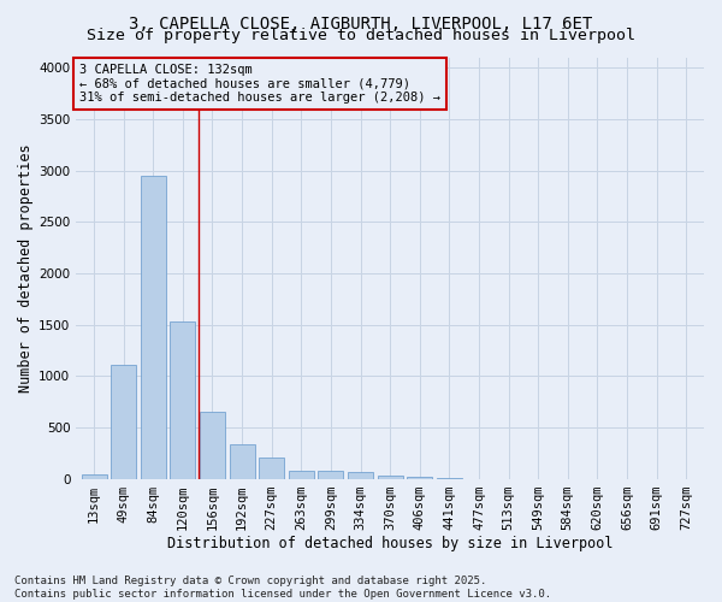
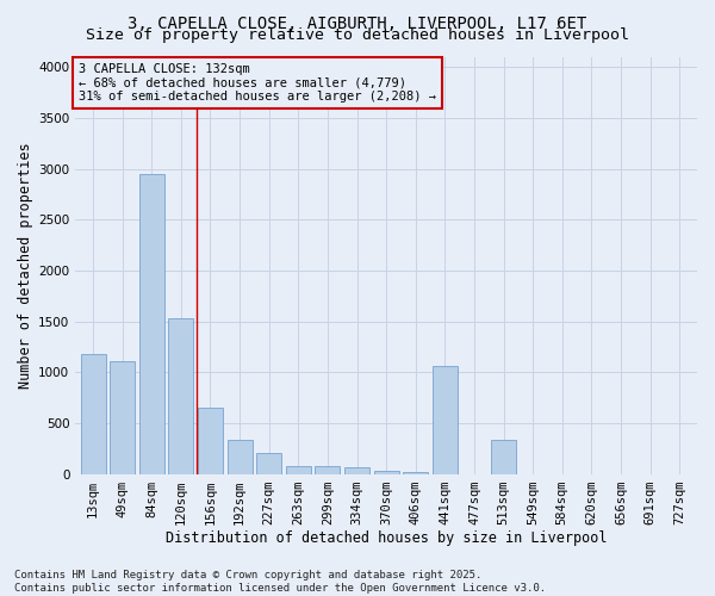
13sqm: 40 -> 1180
441sqm: 10 -> 1060
513sqm: 0 -> 340
